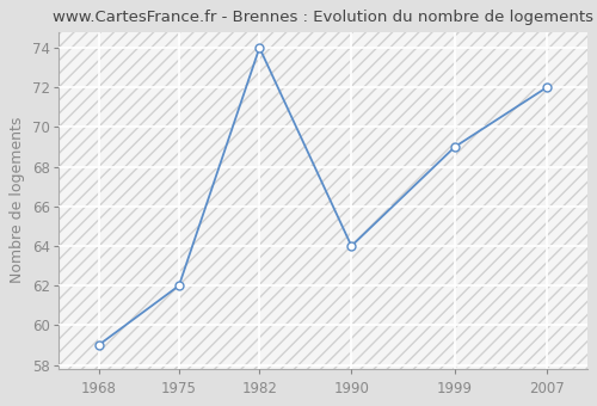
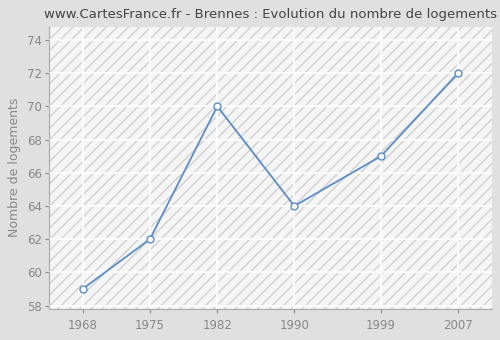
1982: 74 -> 70
1999: 69 -> 67
